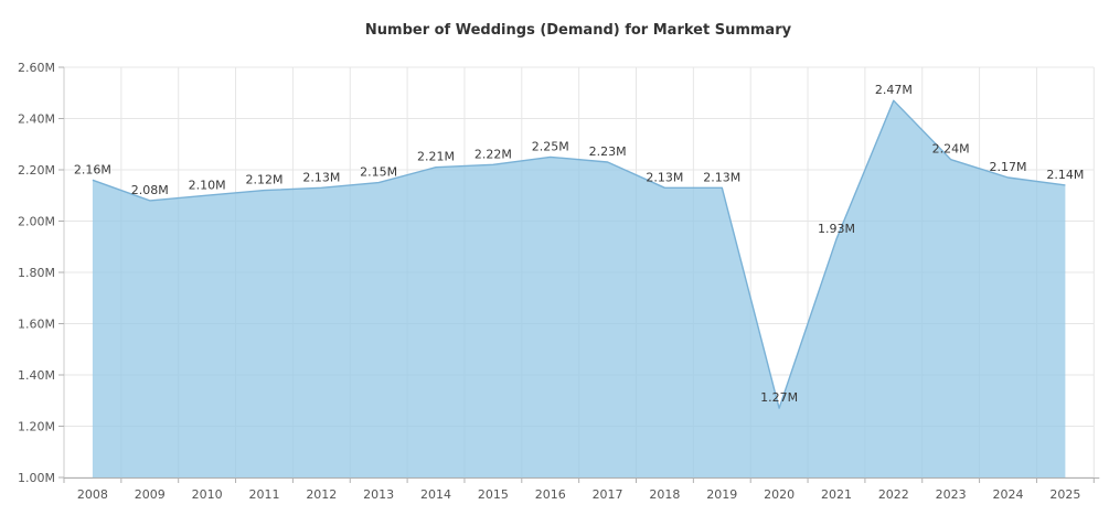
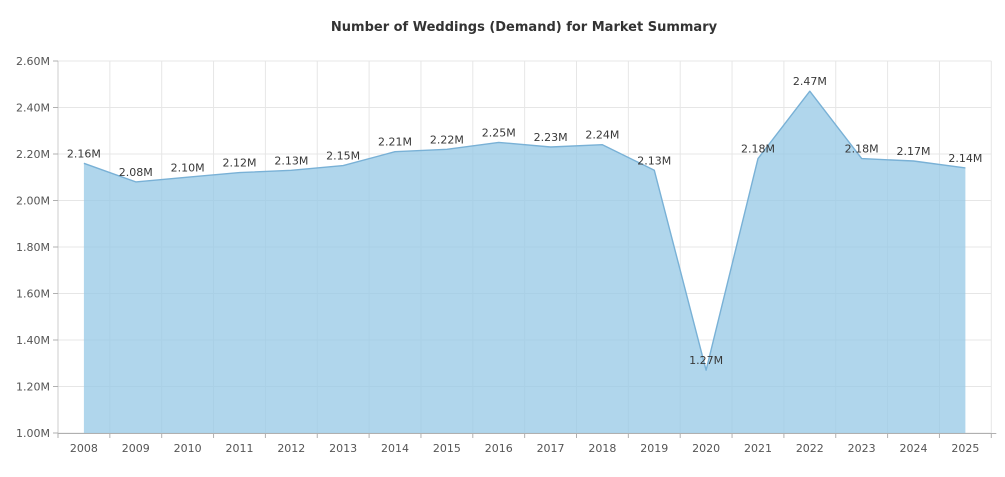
2018: 2.13M -> 2.24M
2021: 1.93M -> 2.18M
2023: 2.24M -> 2.18M
